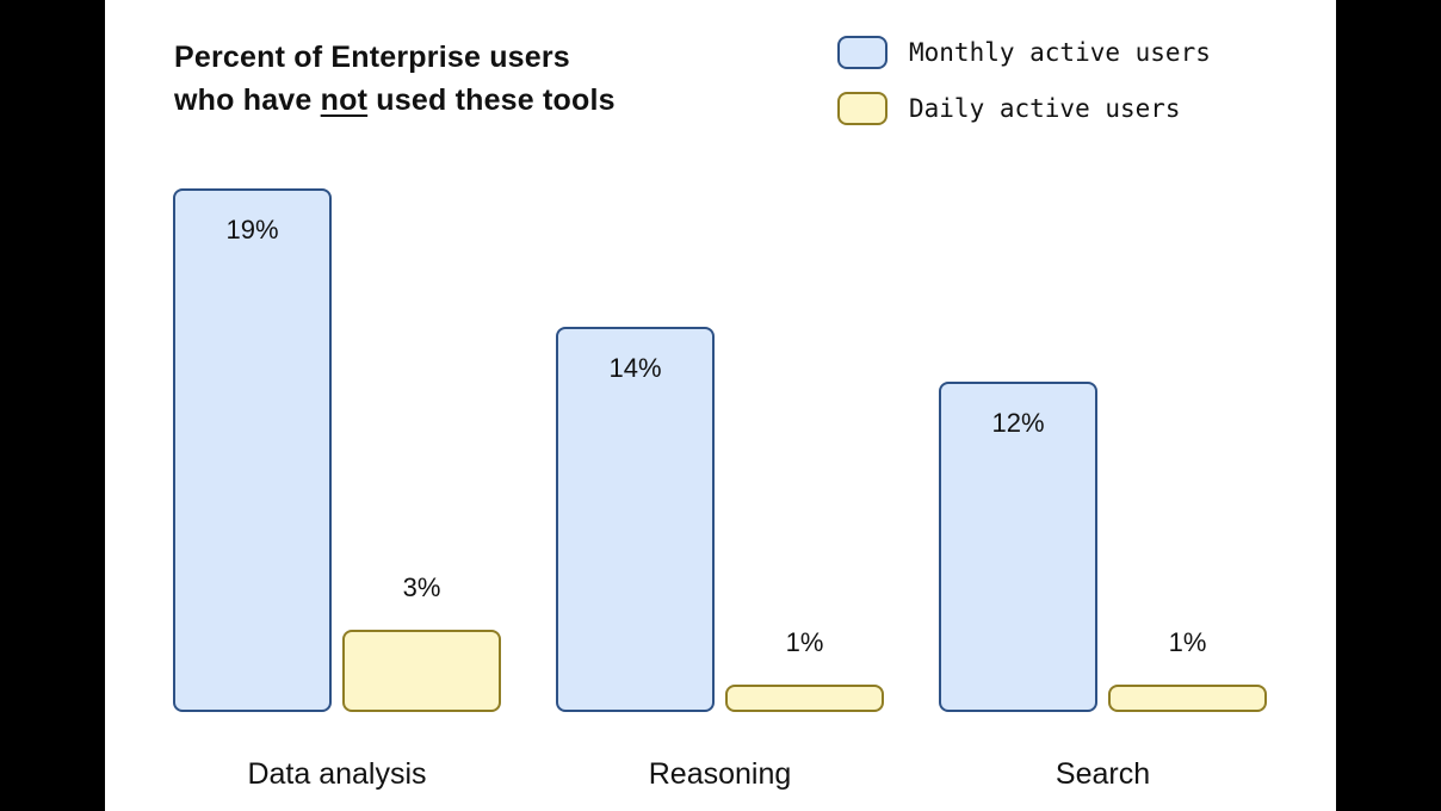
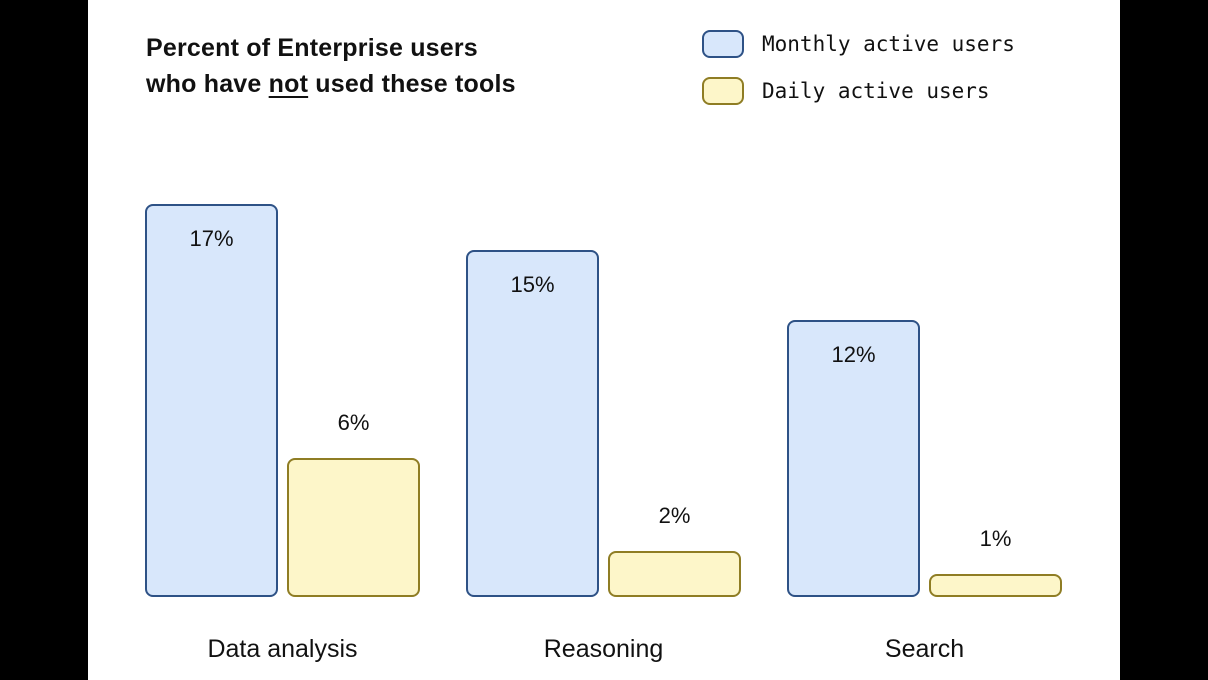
Monthly active users/Data analysis: 19% -> 17%
Daily active users/Data analysis: 3% -> 6%
Monthly active users/Reasoning: 14% -> 15%
Daily active users/Reasoning: 1% -> 2%
